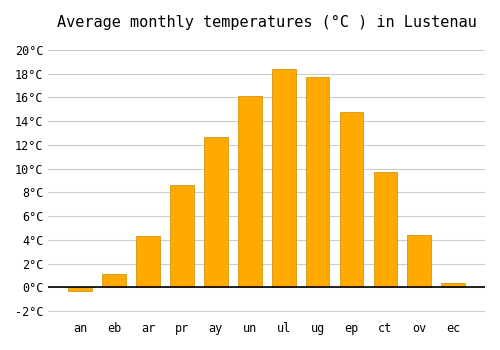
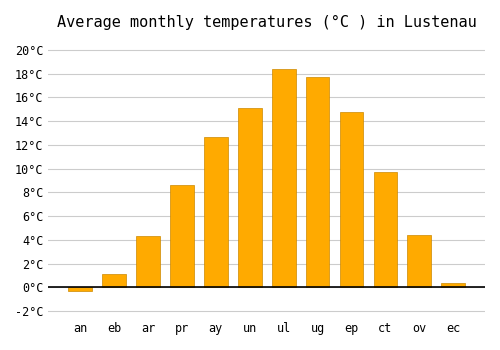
un: 16.1°C -> 15.1°C
